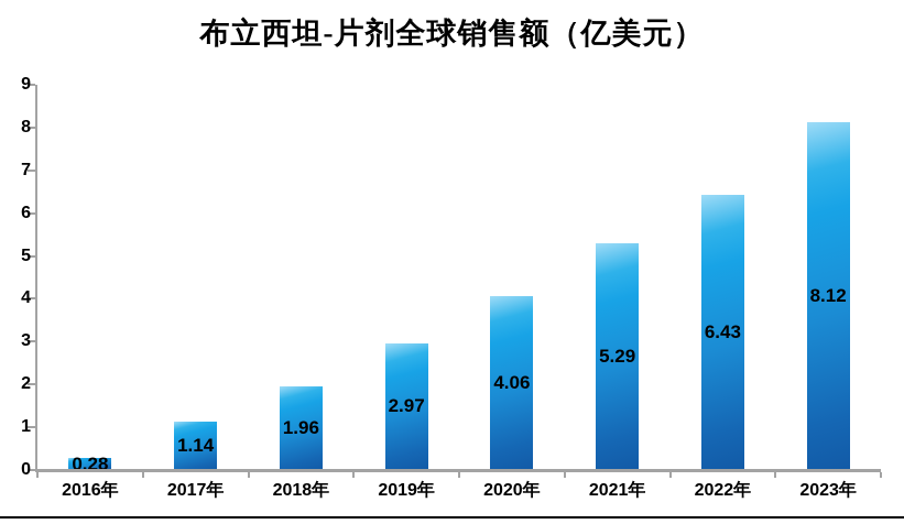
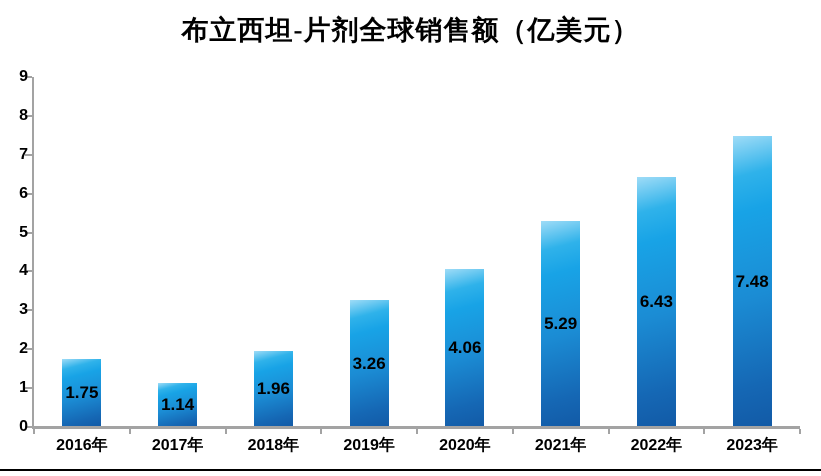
2016年: 0.28 -> 1.75
2019年: 2.97 -> 3.26
2023年: 8.12 -> 7.48
